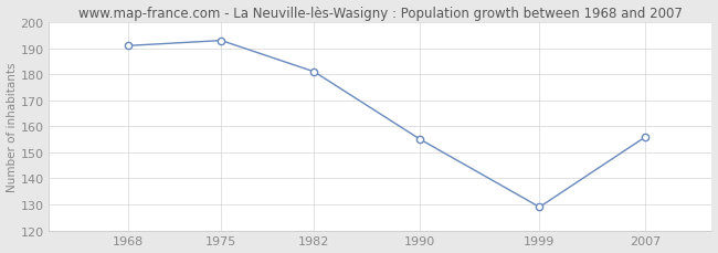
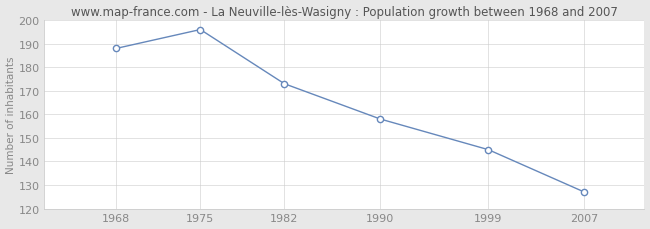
1968: 191 -> 188
1975: 193 -> 196
1982: 181 -> 173
1990: 155 -> 158
1999: 129 -> 145
2007: 156 -> 127
